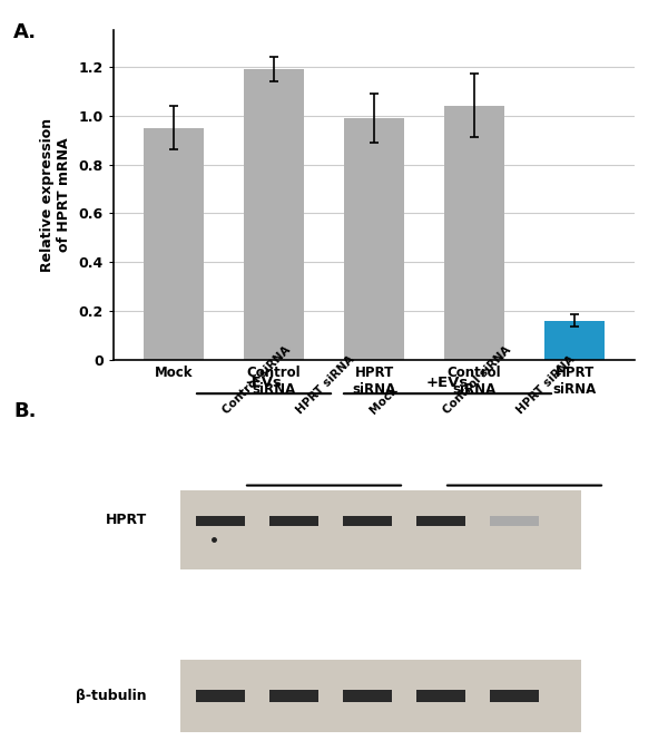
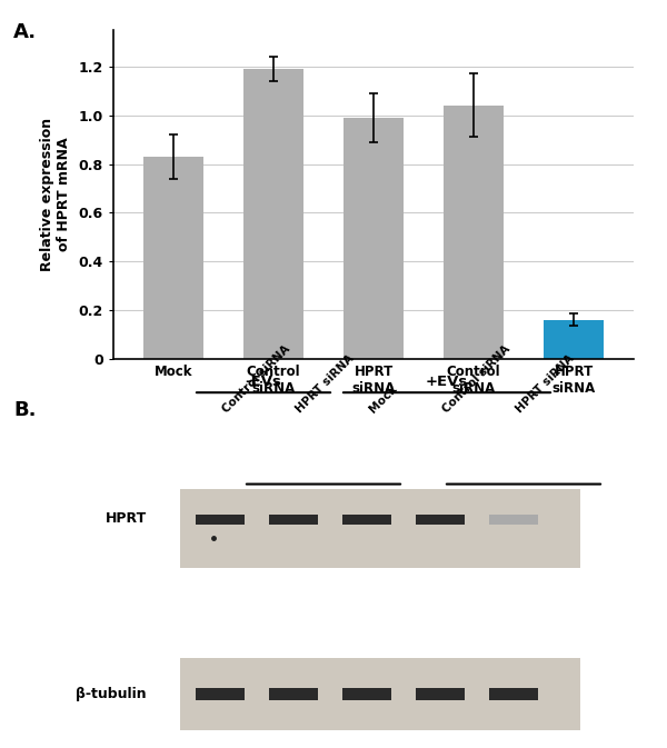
Mock: 0.95 -> 0.83
